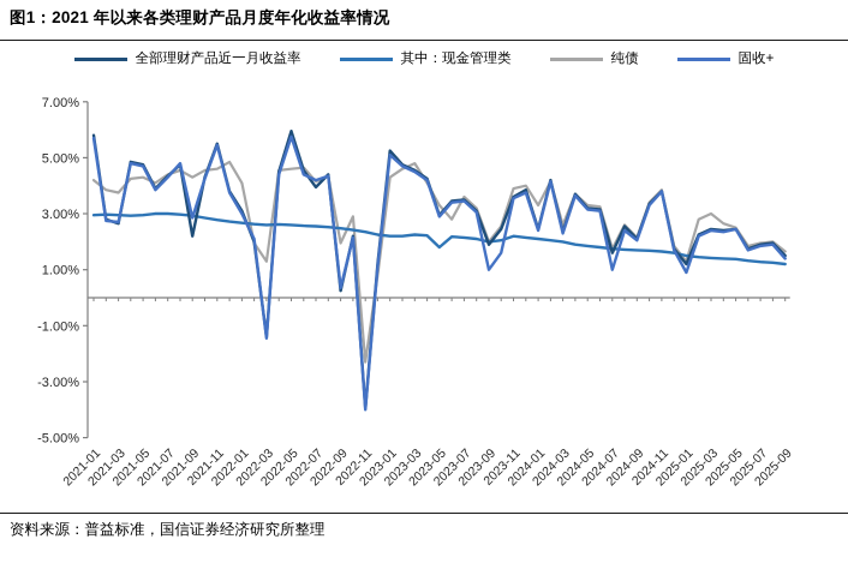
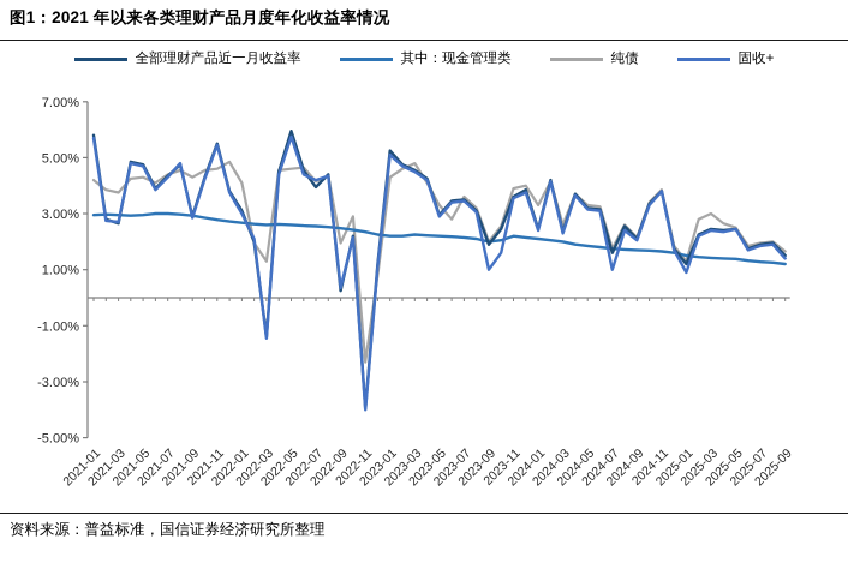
全部理财产品近一月收益率/2021-09: 2.2% -> 2.9%
其中：现金管理类/2023-05: 1.8% -> 2.2%
